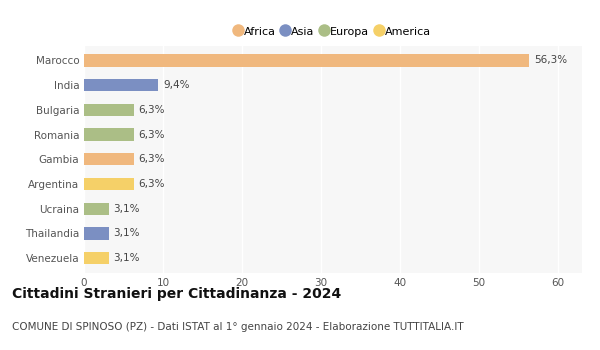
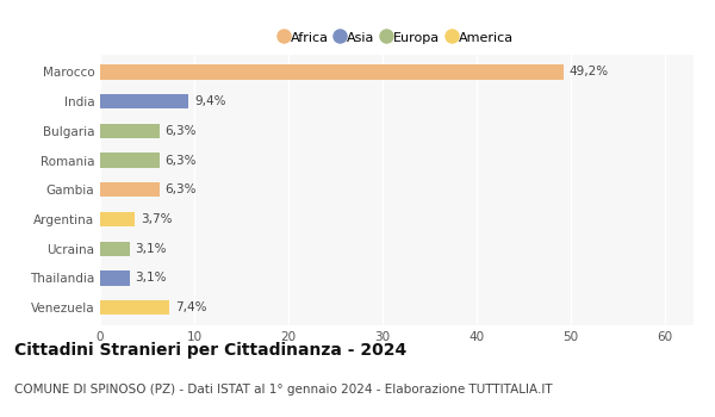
Marocco: 56,3% -> 49,2%
Argentina: 6,3% -> 3,7%
Venezuela: 3,1% -> 7,4%
